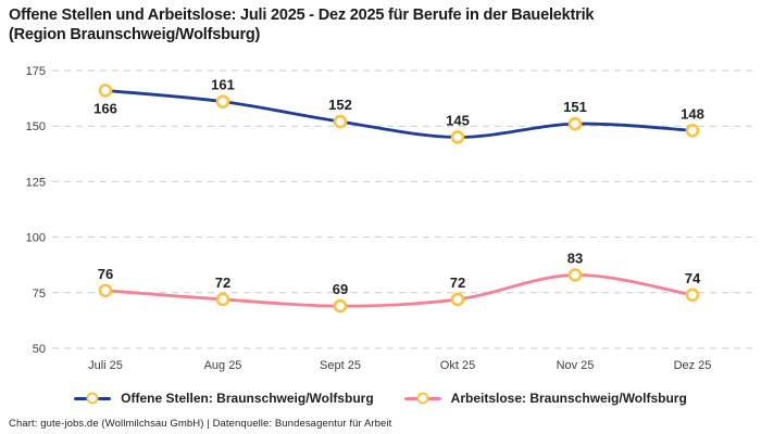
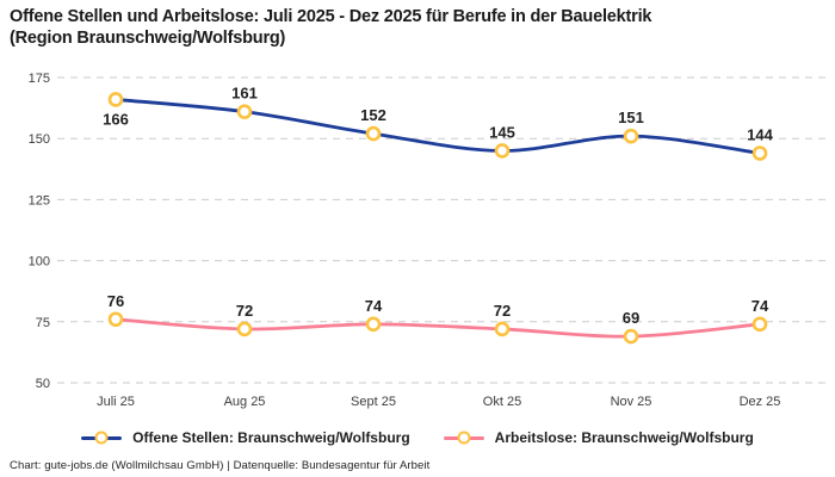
Arbeitslose: Braunschweig/Wolfsburg/Sept 25: 69 -> 74
Arbeitslose: Braunschweig/Wolfsburg/Nov 25: 83 -> 69
Offene Stellen: Braunschweig/Wolfsburg/Dez 25: 148 -> 144
